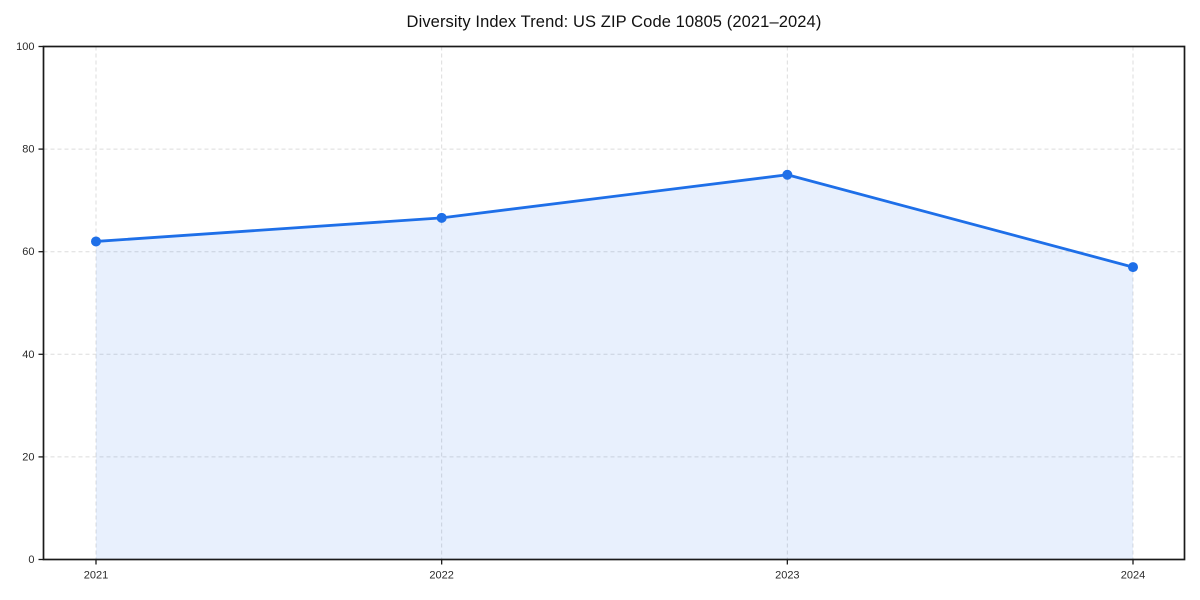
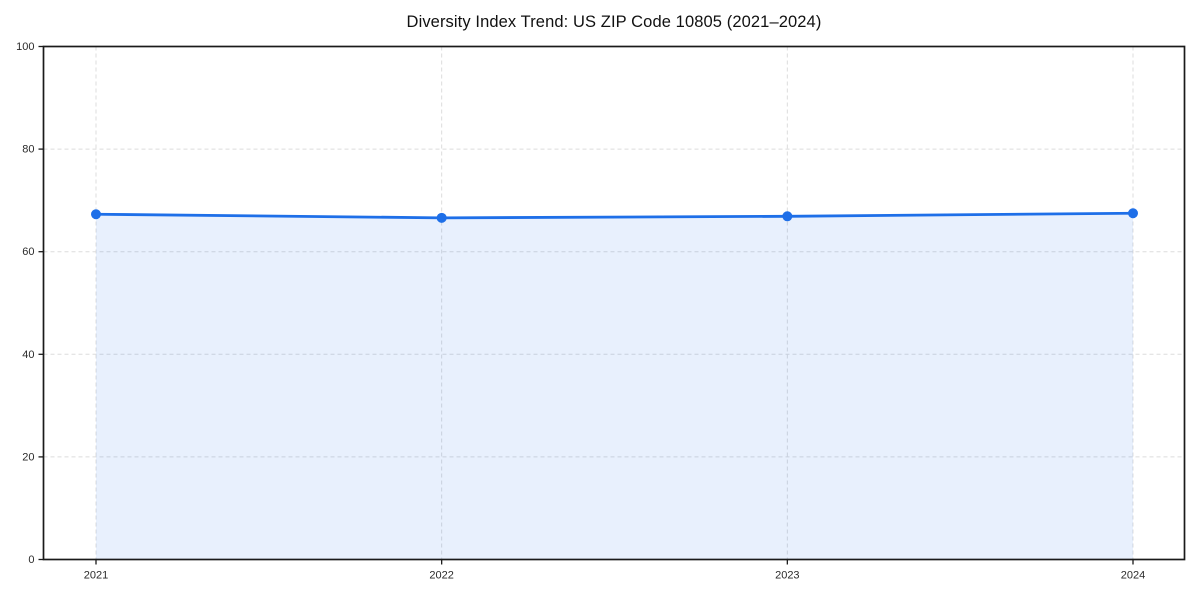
2021: 62 -> 67
2023: 75 -> 67
2024: 57 -> 68
